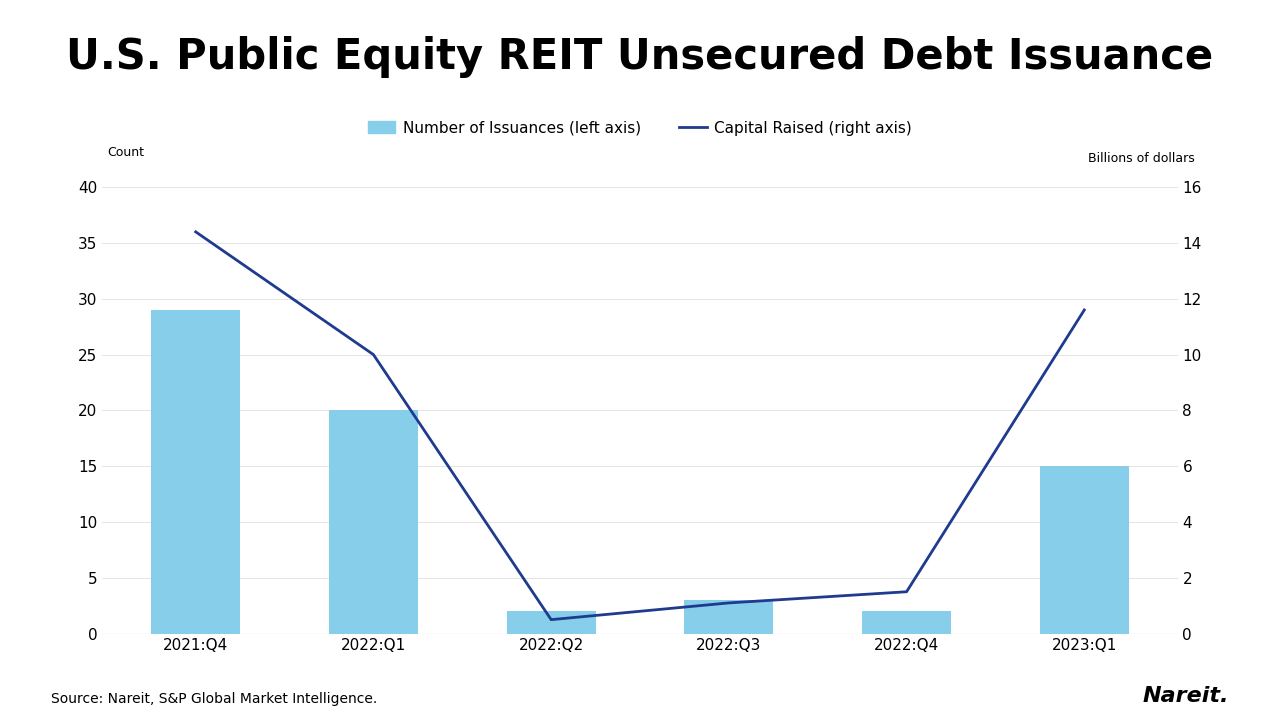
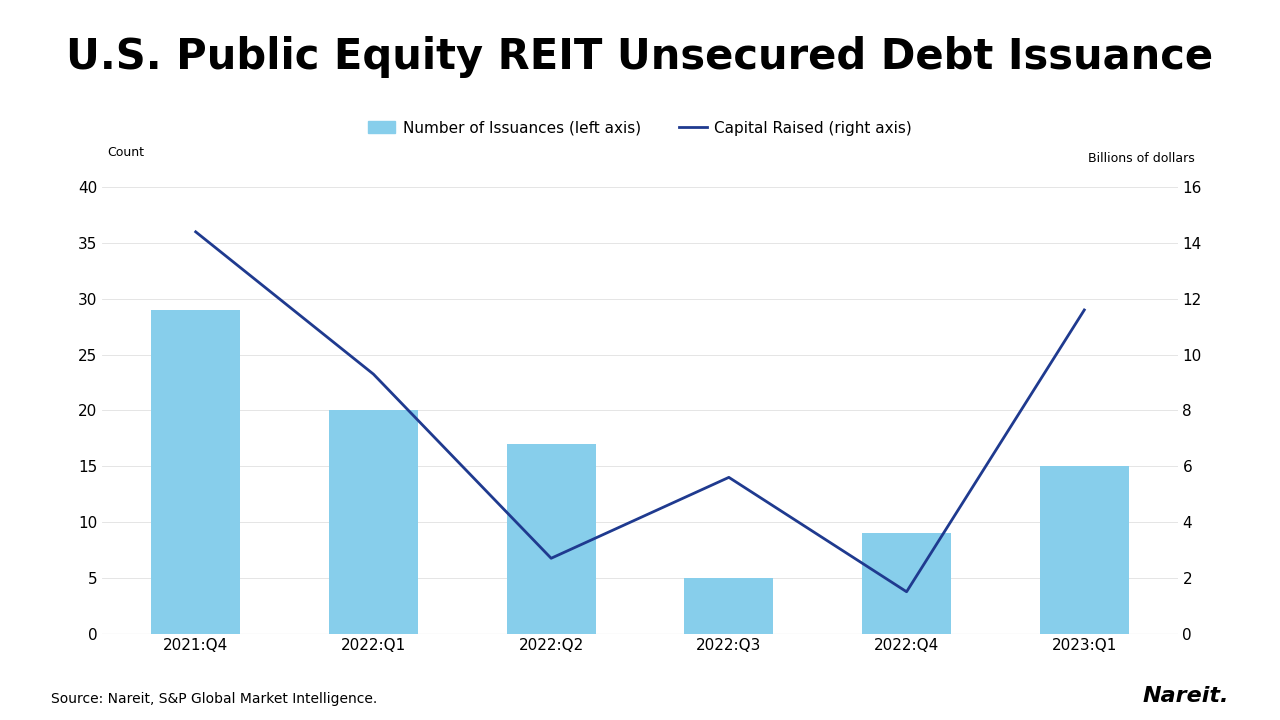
Capital Raised (right axis)/2022:Q1: 10.0 -> 9.3
Number of Issuances (left axis)/2022:Q2: 2 -> 17
Capital Raised (right axis)/2022:Q2: 0.5 -> 2.7
Number of Issuances (left axis)/2022:Q3: 3 -> 5
Capital Raised (right axis)/2022:Q3: 1.1 -> 5.6
Number of Issuances (left axis)/2022:Q4: 2 -> 9
